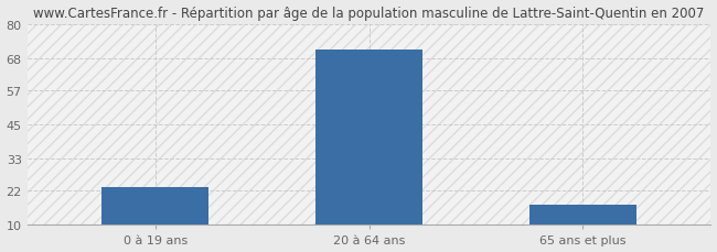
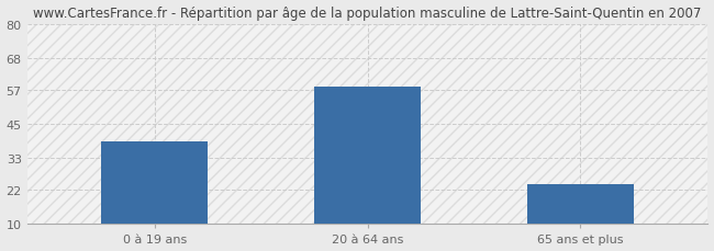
0 à 19 ans: 23 -> 39
20 à 64 ans: 71 -> 58
65 ans et plus: 17 -> 24
